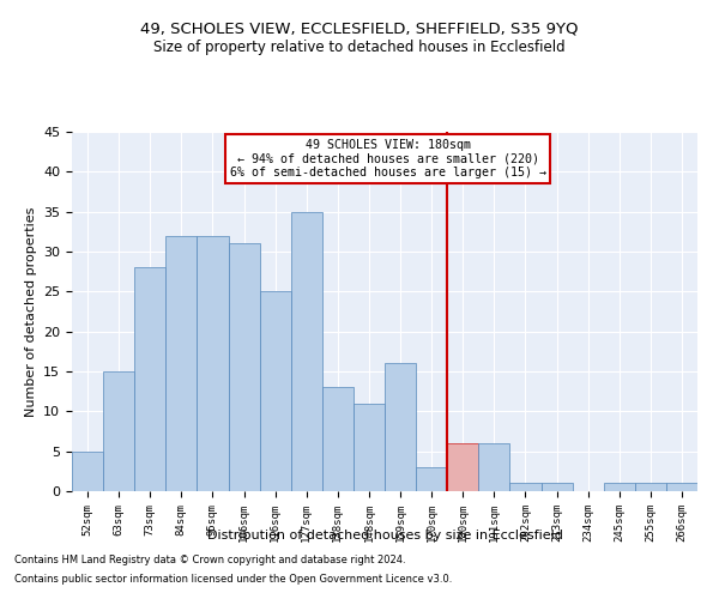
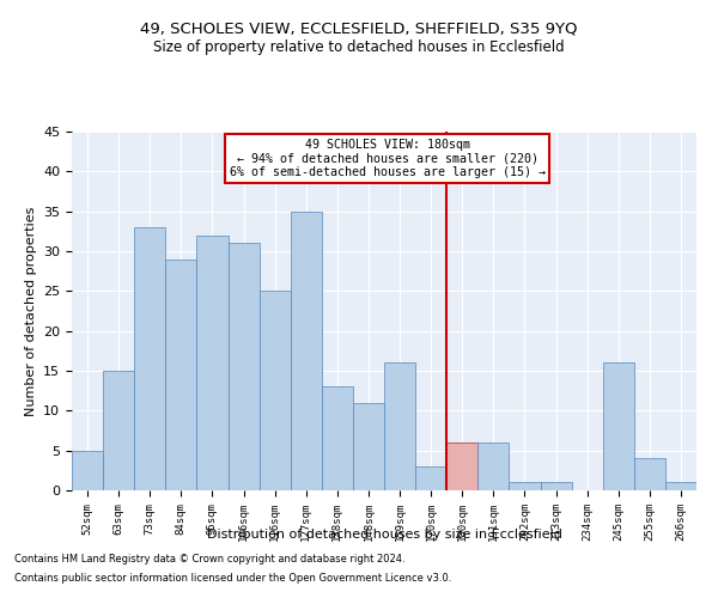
73sqm: 28 -> 33
84sqm: 32 -> 29
245sqm: 1 -> 16
255sqm: 1 -> 4
